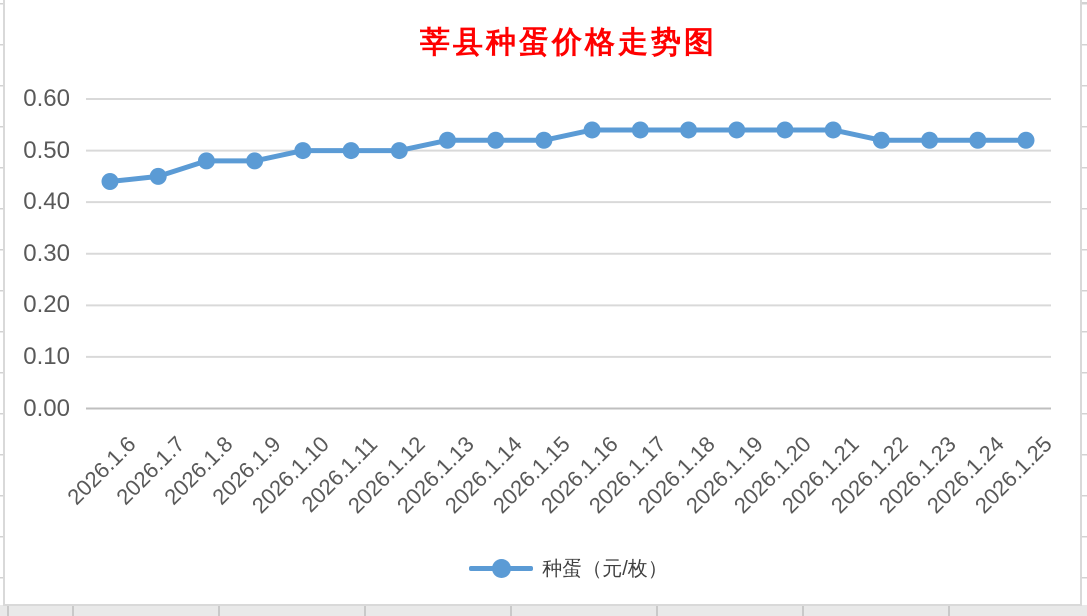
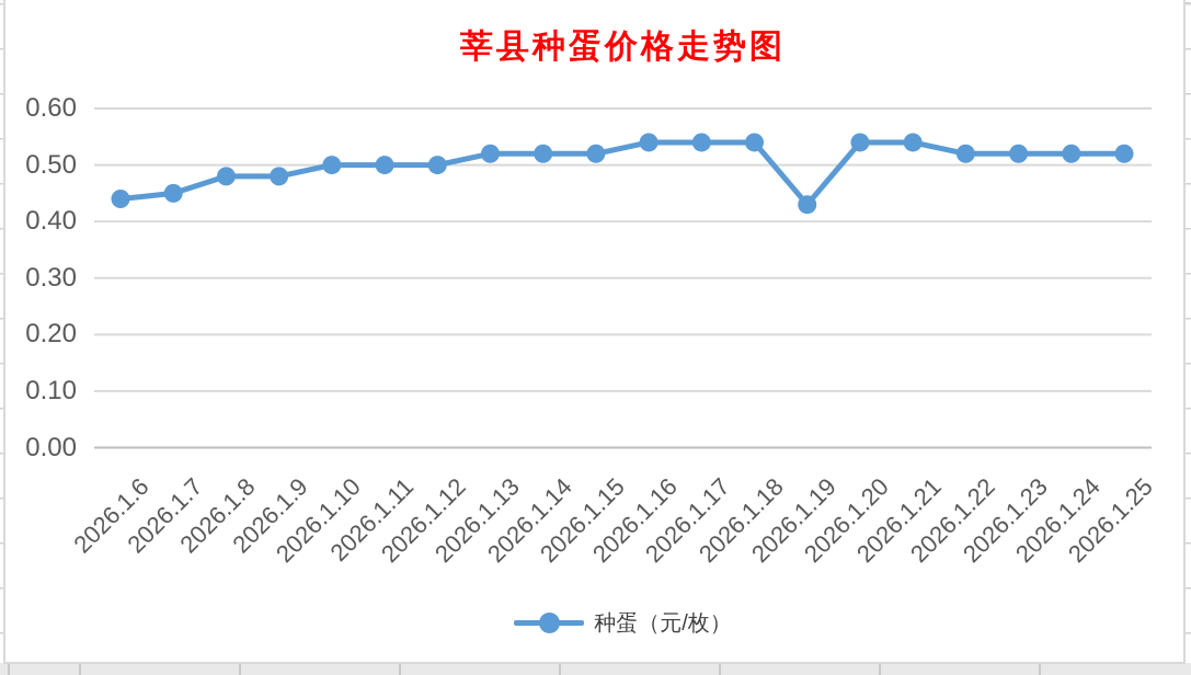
2026.1.19: 0.54 -> 0.43
